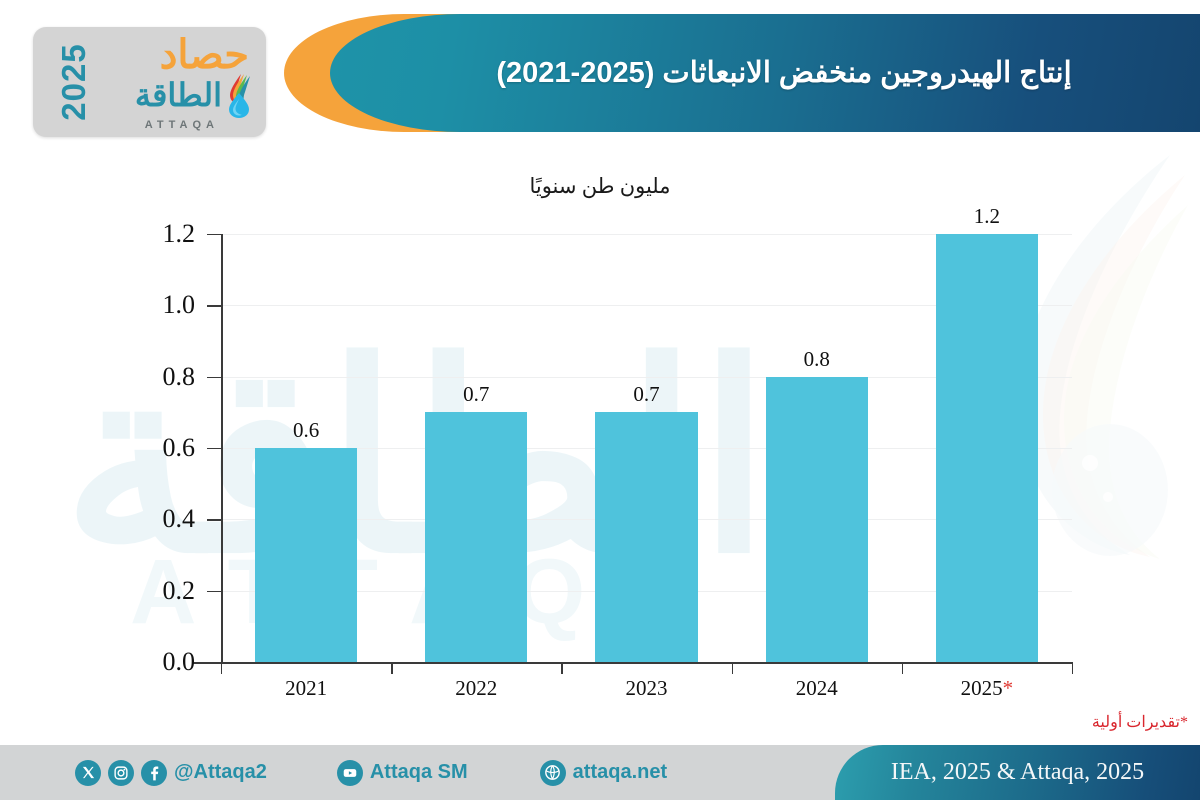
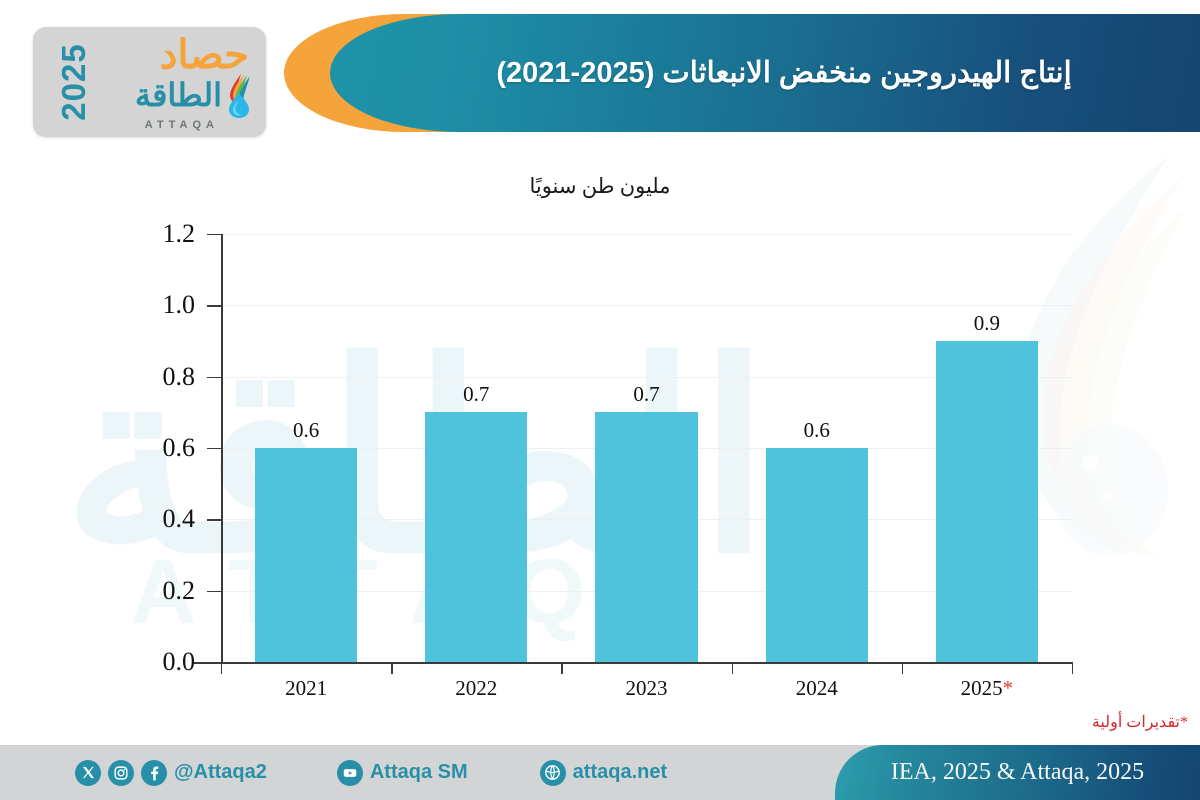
2024: 0.8 -> 0.6
2025*: 1.2 -> 0.9
